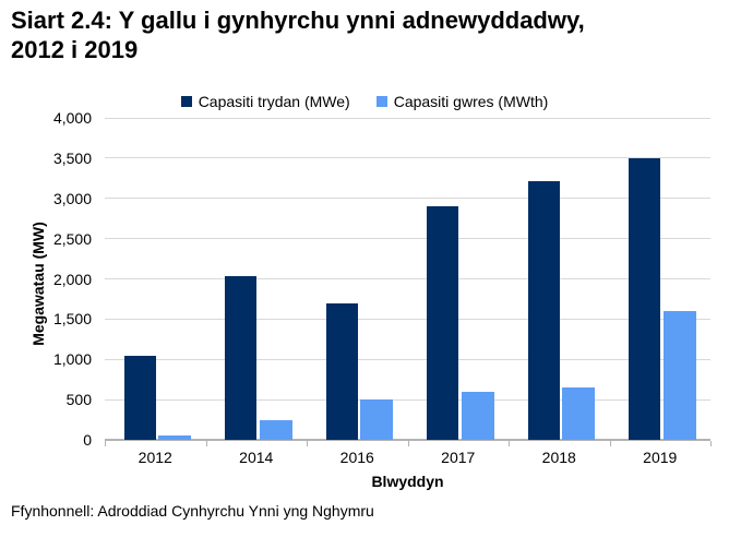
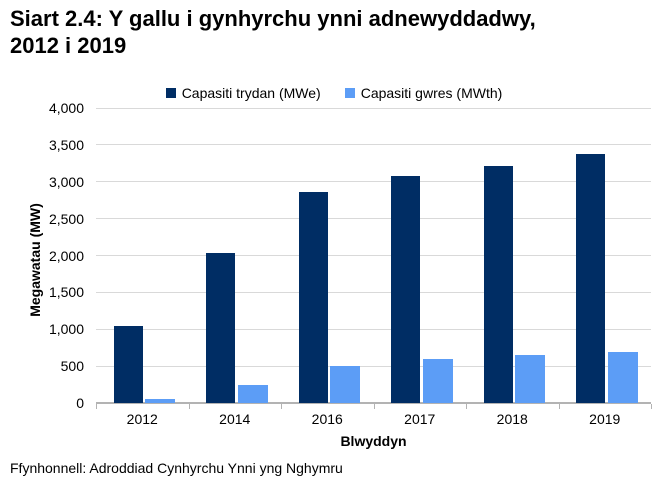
Capasiti trydan (MWe)/2016: 1700 -> 2900
Capasiti trydan (MWe)/2017: 2900 -> 3100
Capasiti trydan (MWe)/2019: 3500 -> 3400
Capasiti gwres (MWth)/2019: 1600 -> 700
